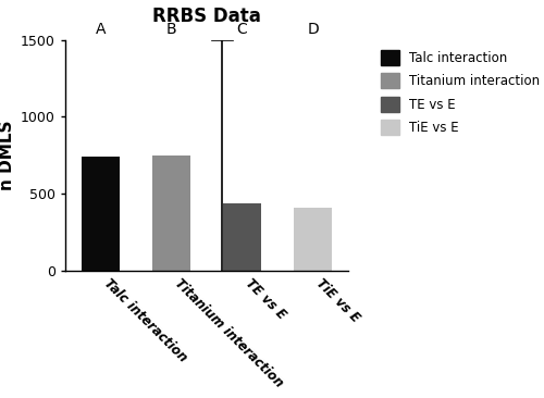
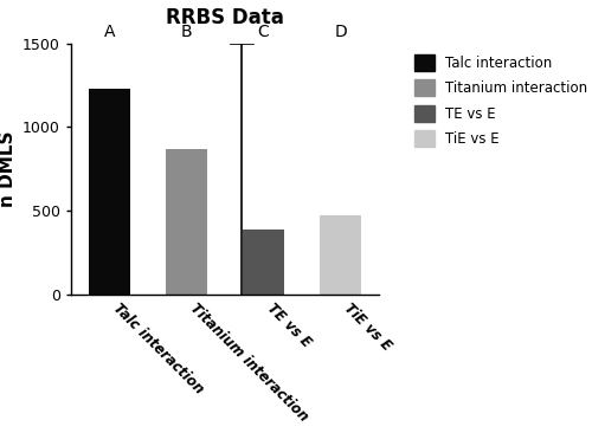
Talc interaction: 740 -> 1230
Titanium interaction: 750 -> 870
TE vs E: 440 -> 390
TiE vs E: 410 -> 470
